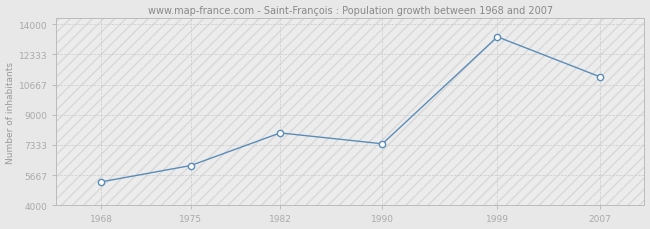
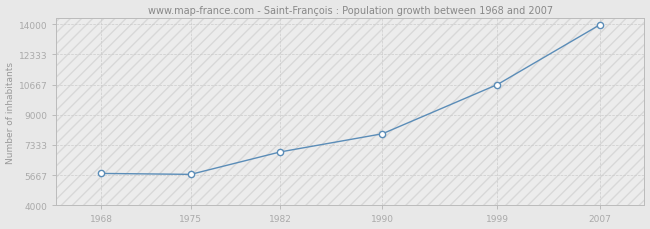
1968: 5300 -> 5800
1975: 6200 -> 5700
1982: 8000 -> 7000
1990: 7400 -> 8000
1999: 13300 -> 10700
2007: 11100 -> 14000
